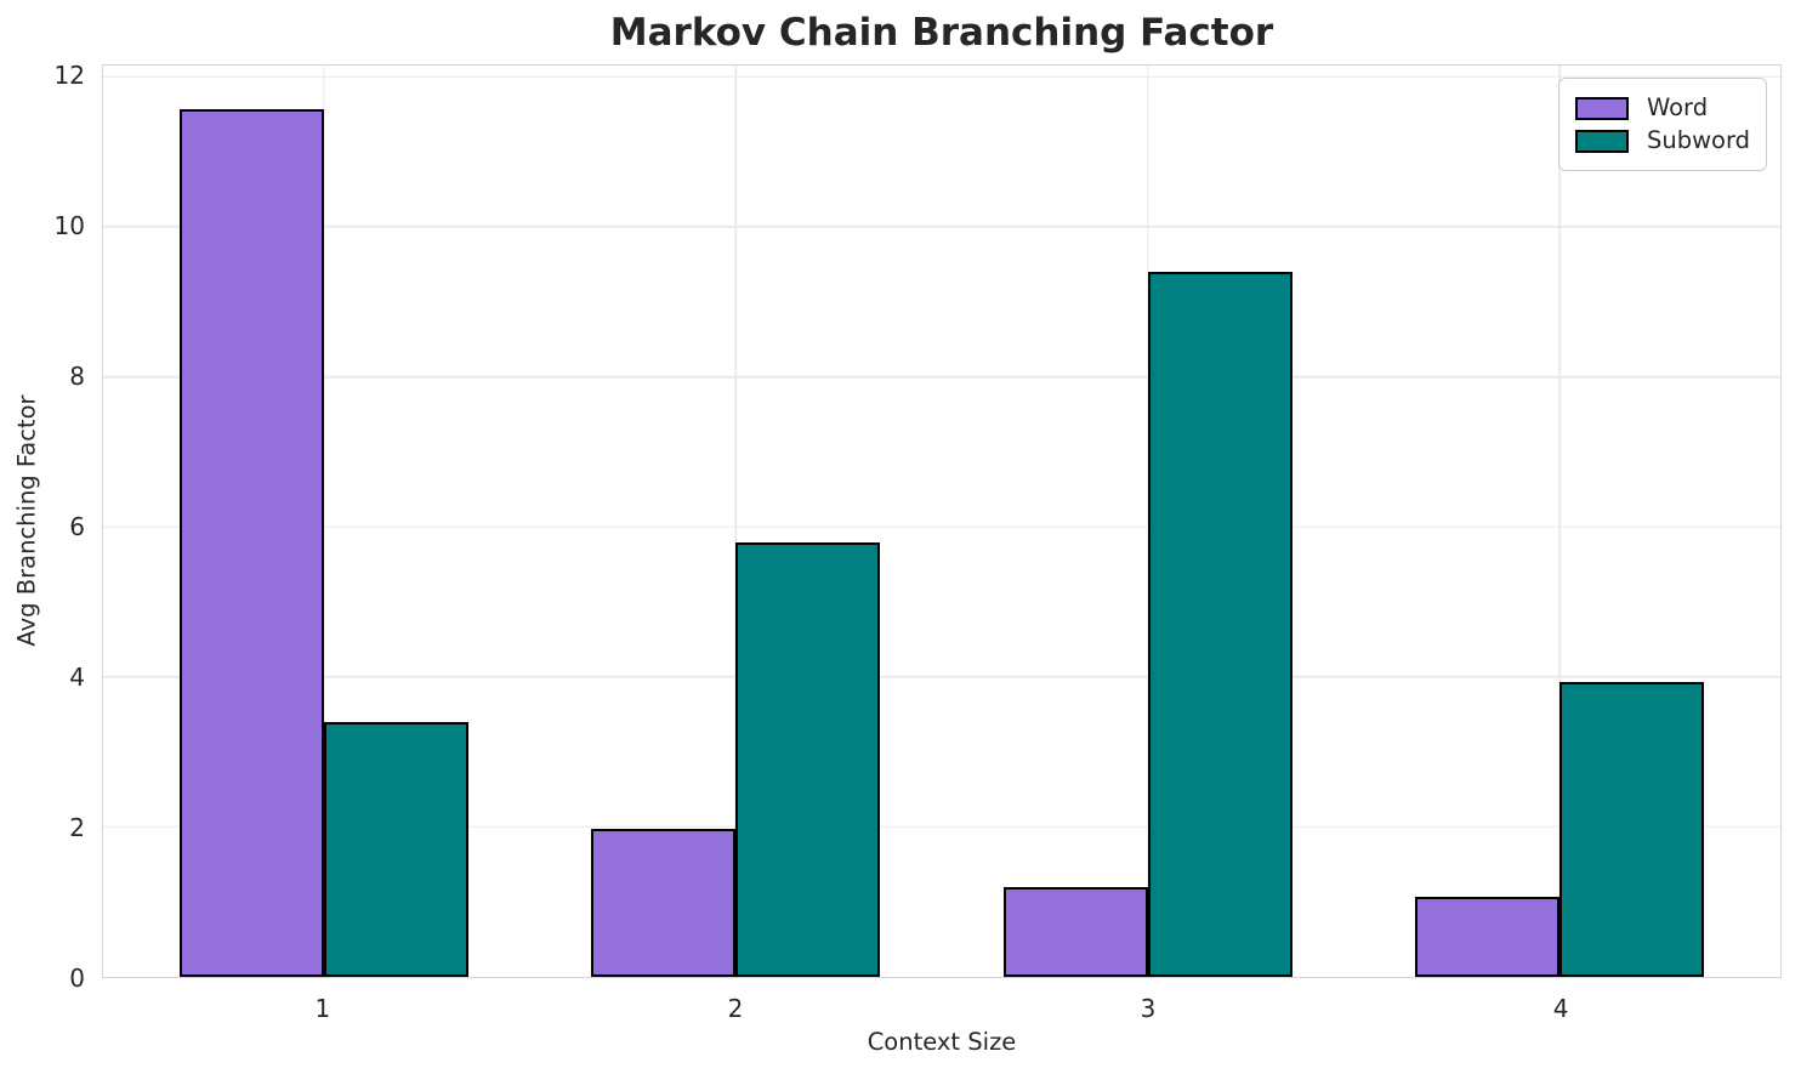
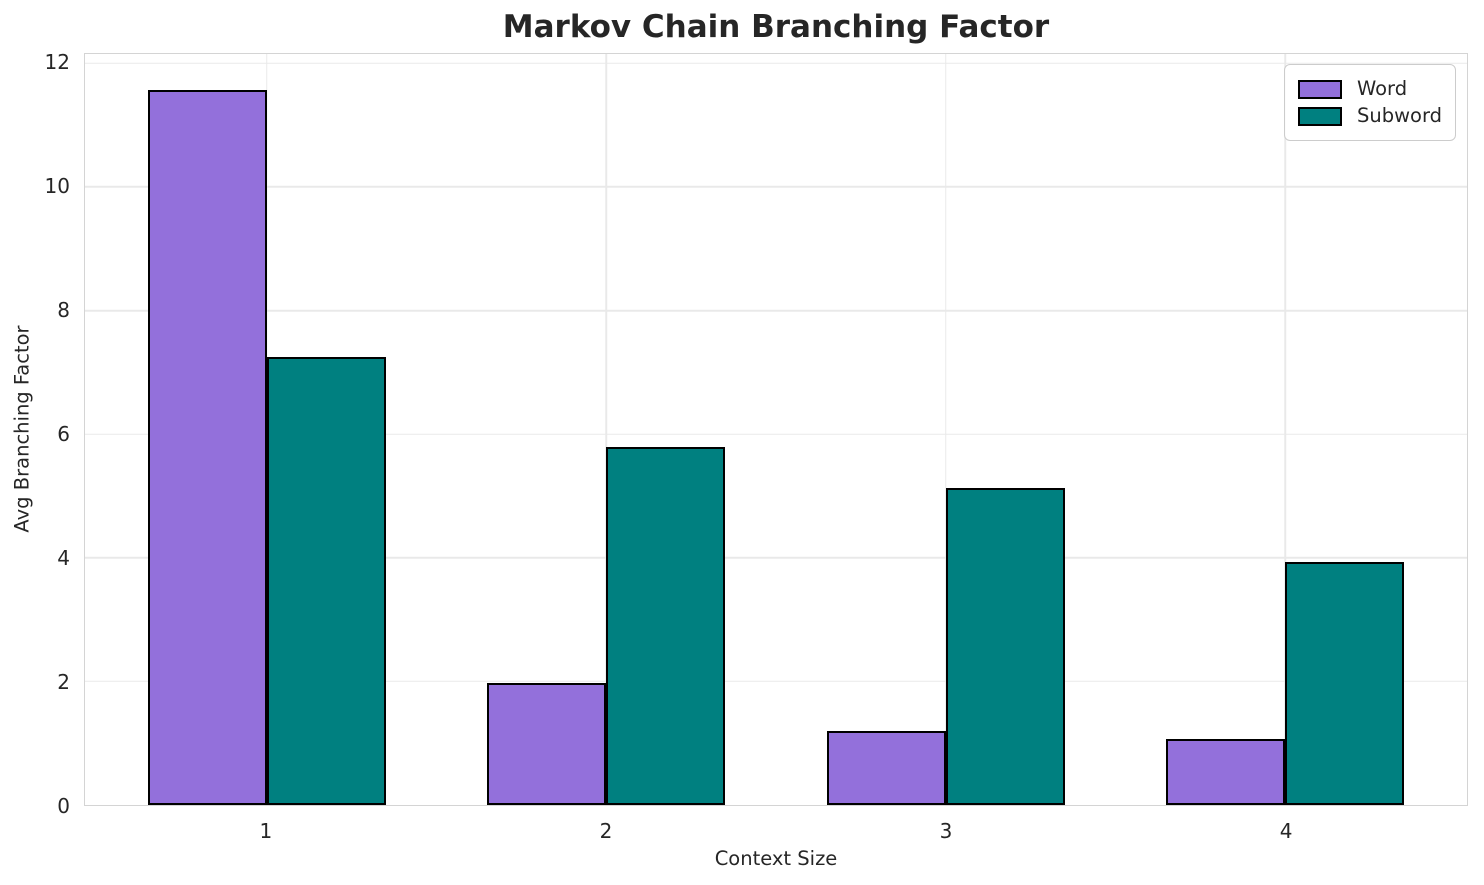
Subword/1: 3.4 -> 7.2
Subword/3: 9.4 -> 5.1
